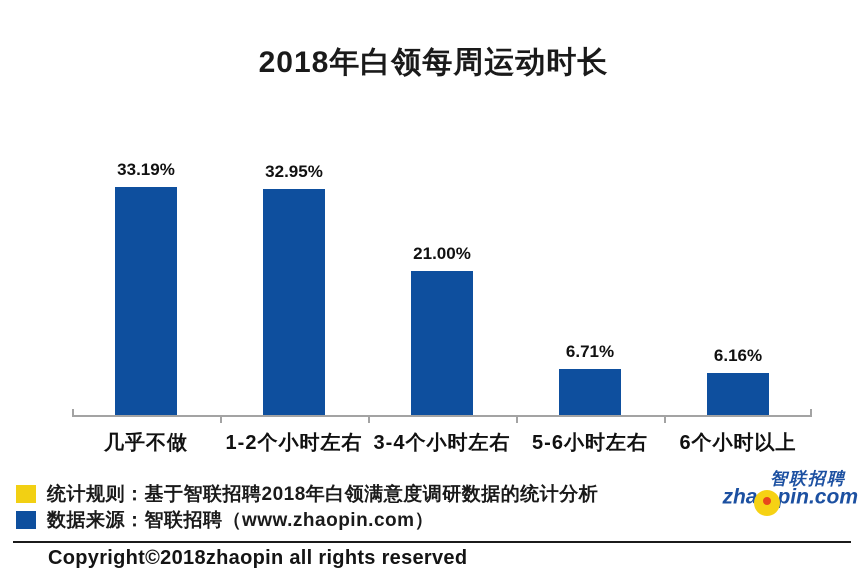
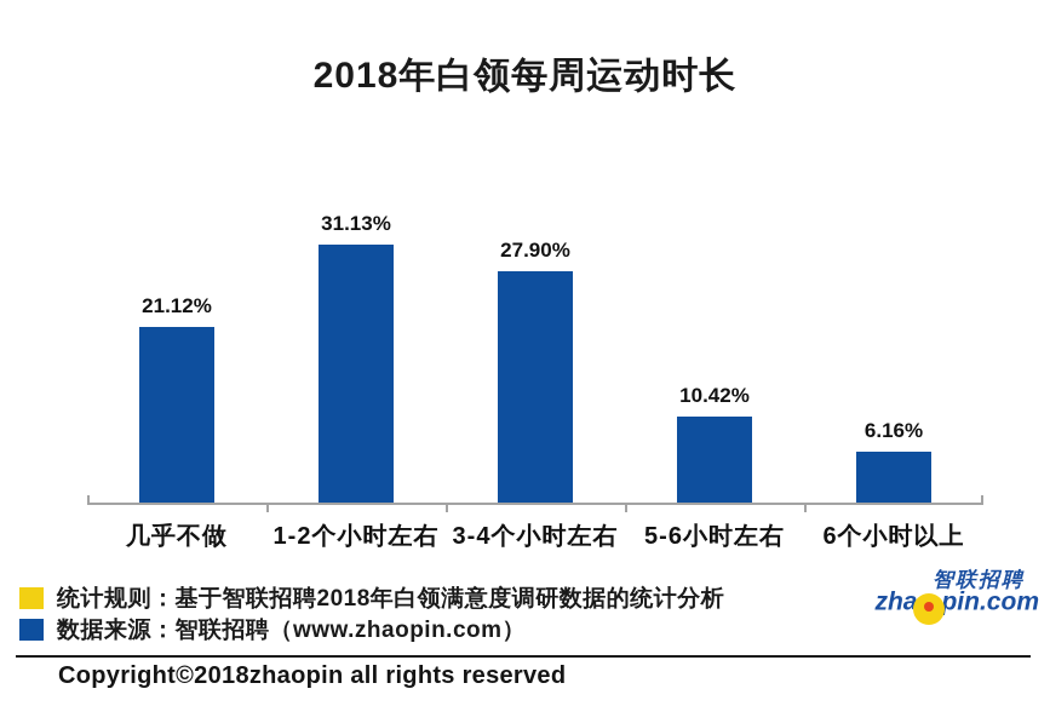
几乎不做: 33.19% -> 21.12%
1-2个小时左右: 32.95% -> 31.13%
3-4个小时左右: 21.00% -> 27.90%
5-6小时左右: 6.71% -> 10.42%
